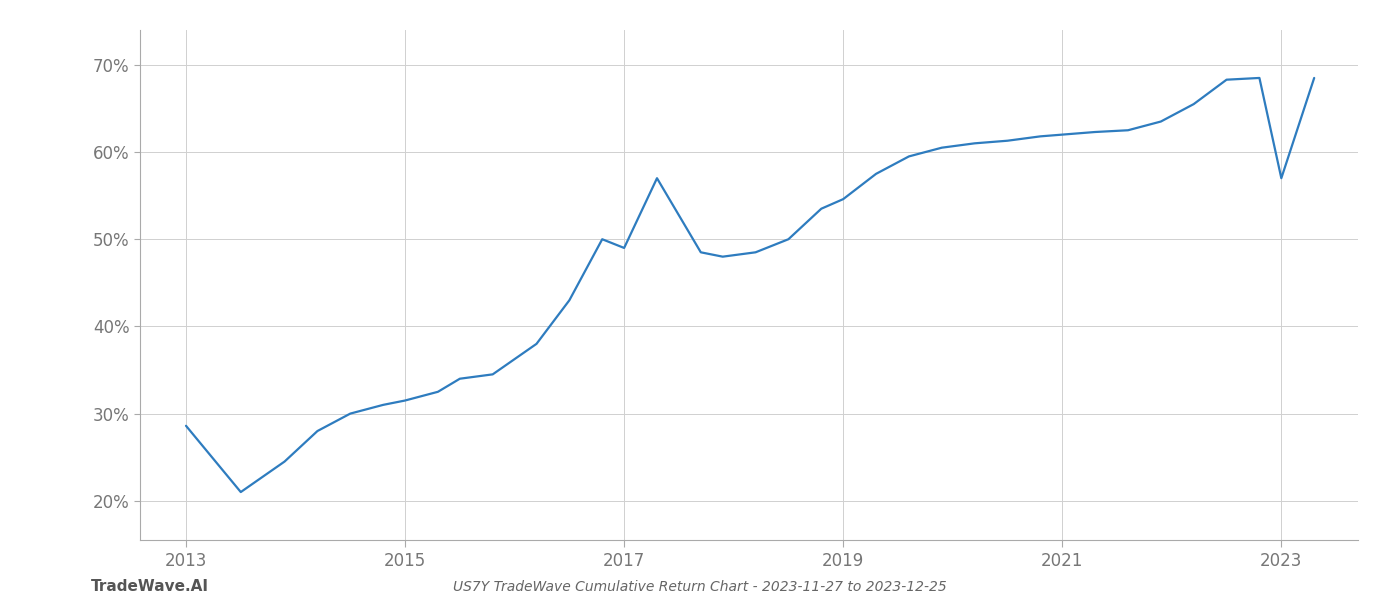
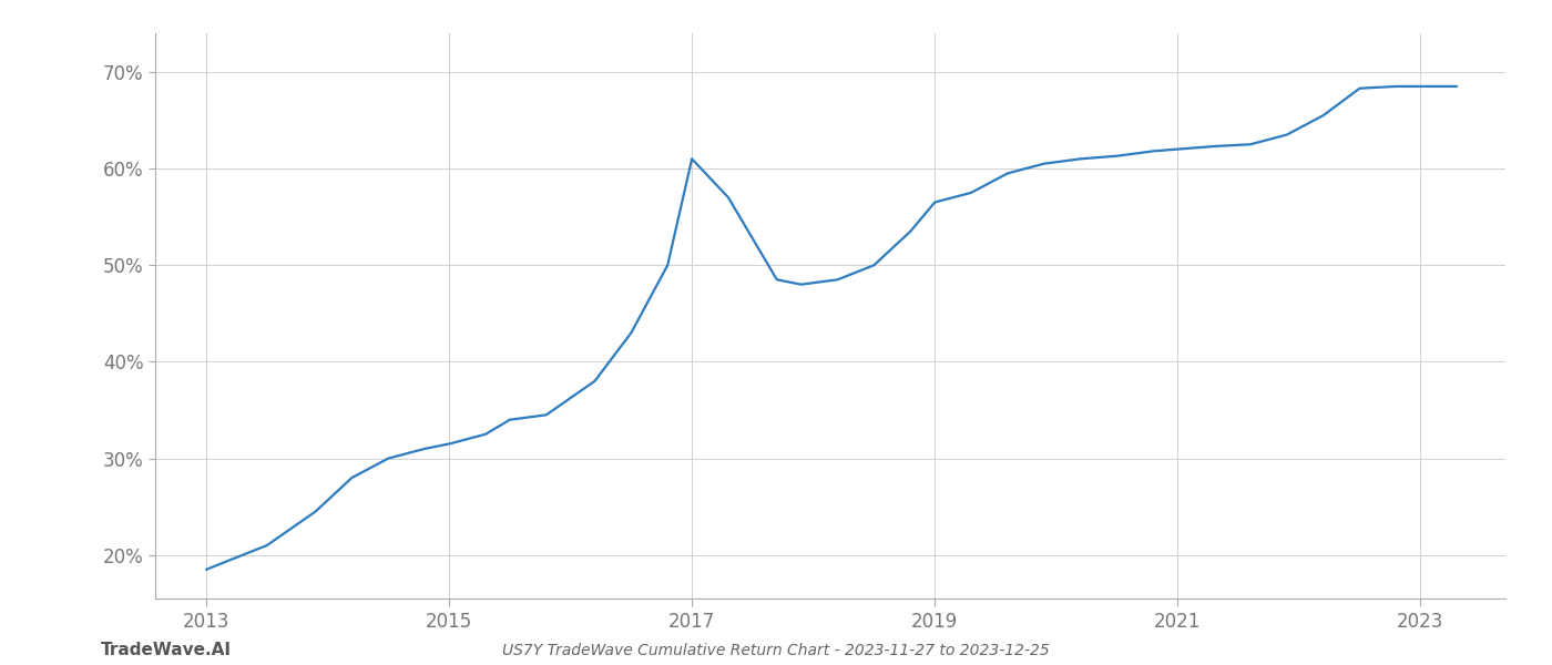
2013: 28.6% -> 18.5%
2017: 49.0% -> 61.0%
2019: 54.6% -> 56.5%
2023: 57.0% -> 68.5%
